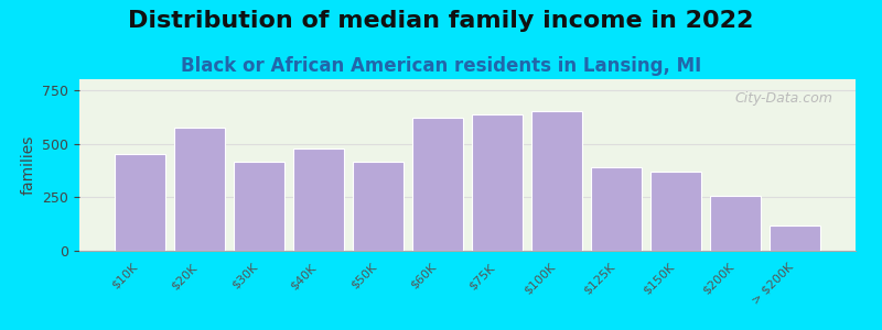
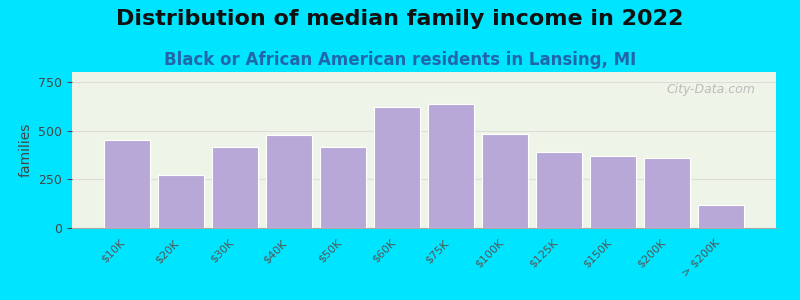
$20K: 580 -> 270
$100K: 650 -> 480
$200K: 260 -> 360
